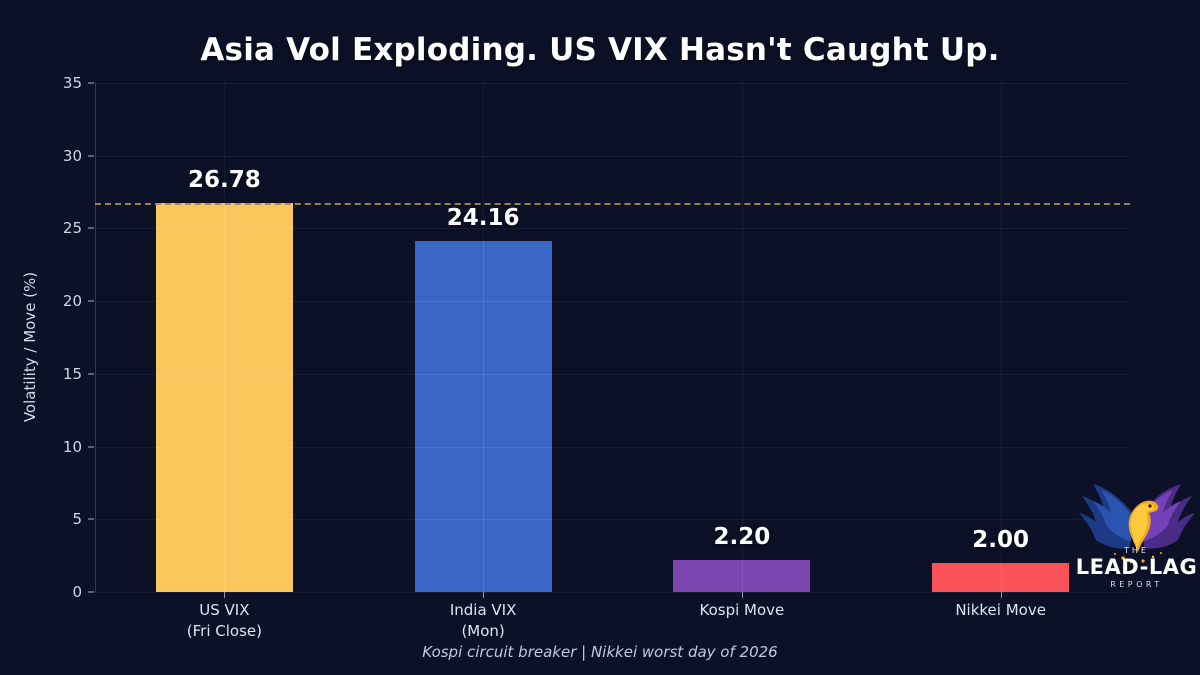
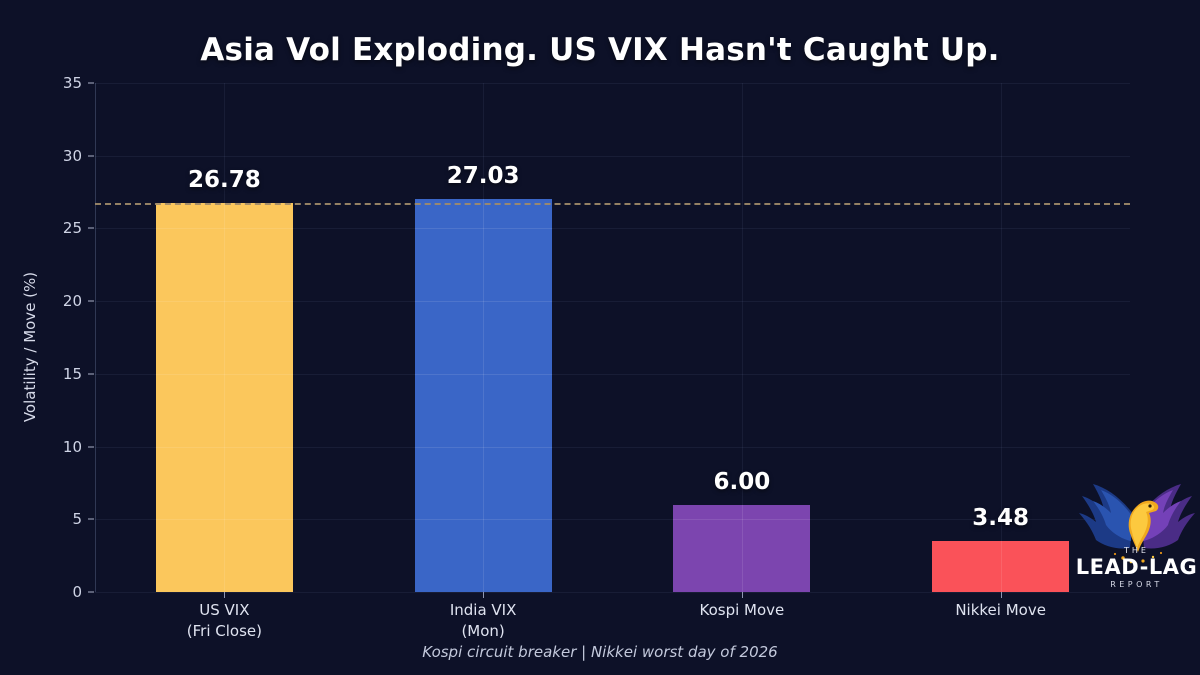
India VIX (Mon): 24.16 -> 27.03
Kospi Move: 2.20 -> 6.00
Nikkei Move: 2.00 -> 3.48
